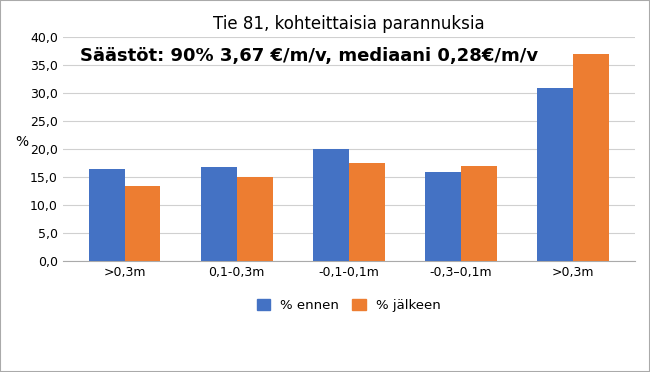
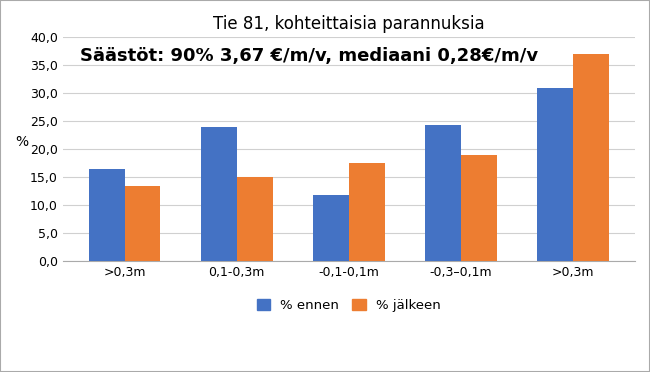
% ennen/0,1-0,3m: 16,8 -> 24,0
% ennen/-0,1-0,1m: 20,0 -> 11,8
% ennen/-0,3–0,1m: 16,0 -> 24,4
% jälkeen/-0,3–0,1m: 17,0 -> 19,0
